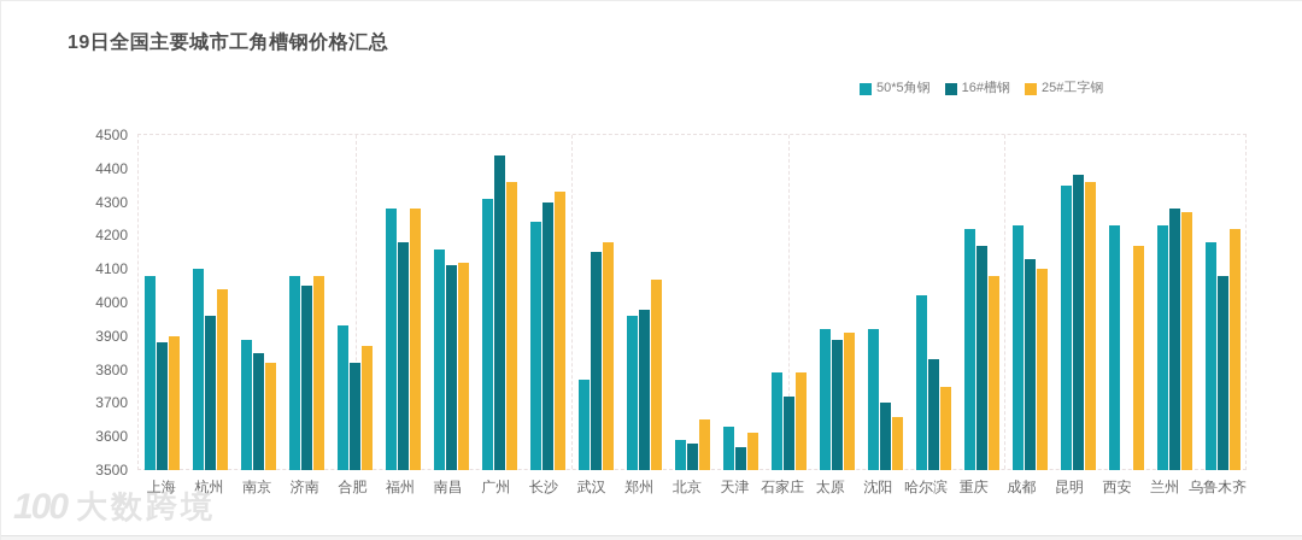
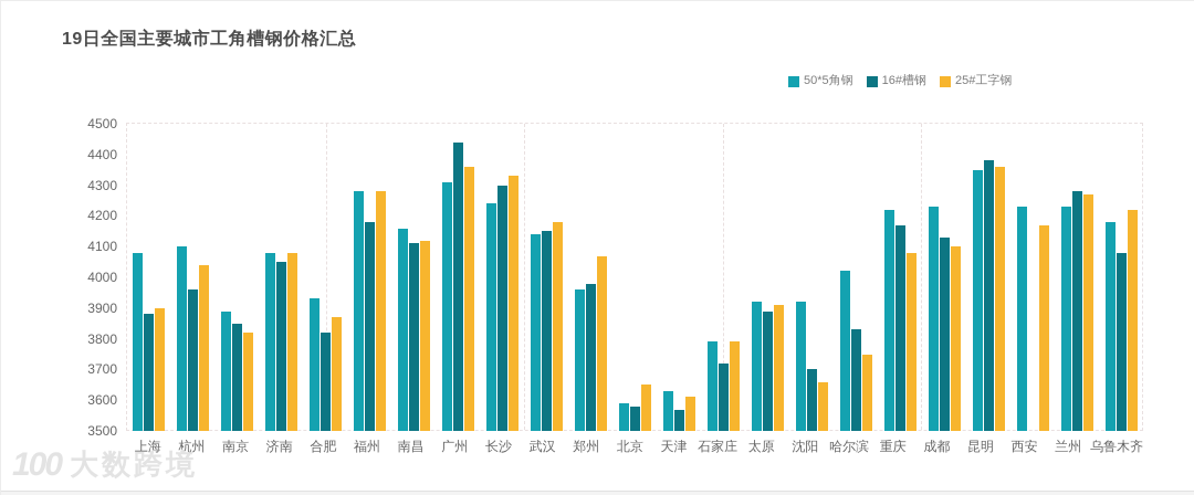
50*5角钢/武汉: 3770 -> 4140
